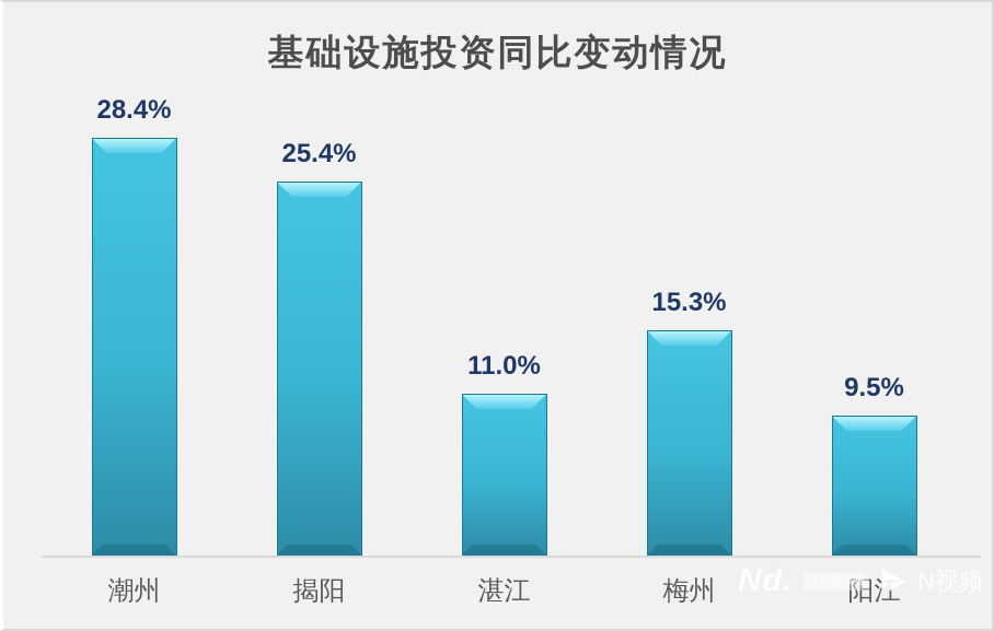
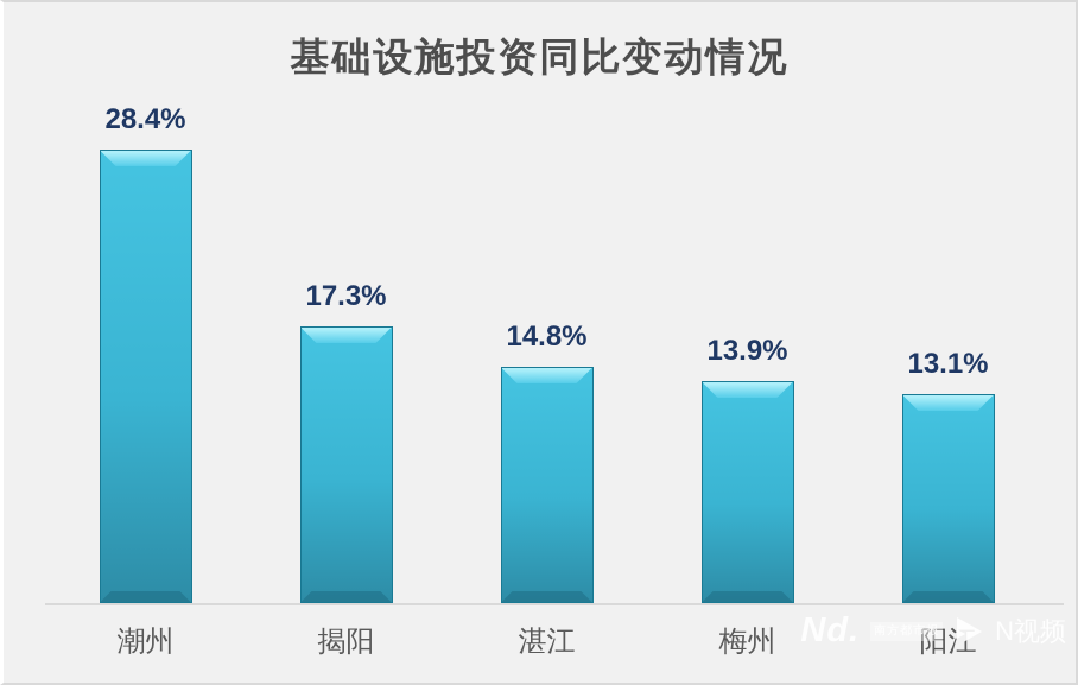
揭阳: 25.4% -> 17.3%
湛江: 11.0% -> 14.8%
梅州: 15.3% -> 13.9%
阳江: 9.5% -> 13.1%
